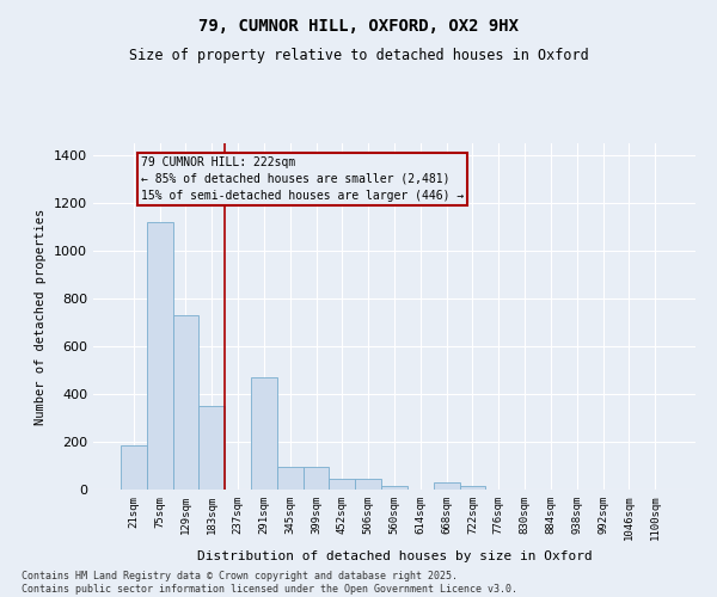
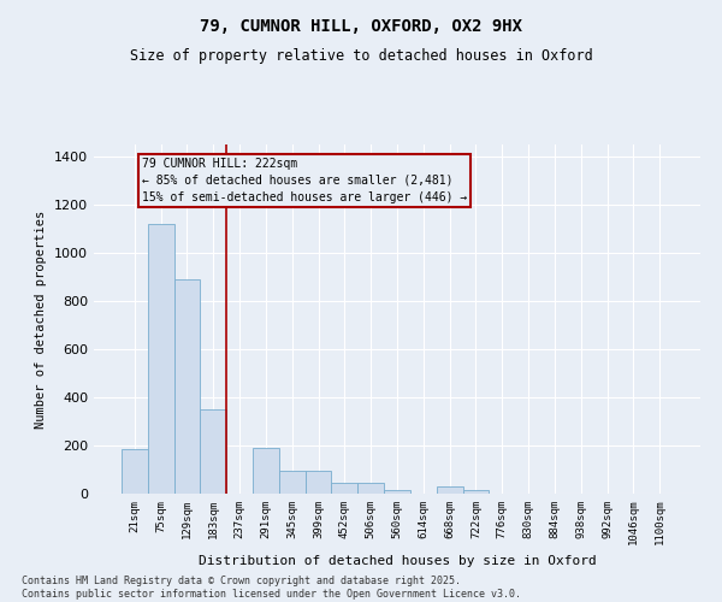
129sqm: 730 -> 890
291sqm: 470 -> 190
